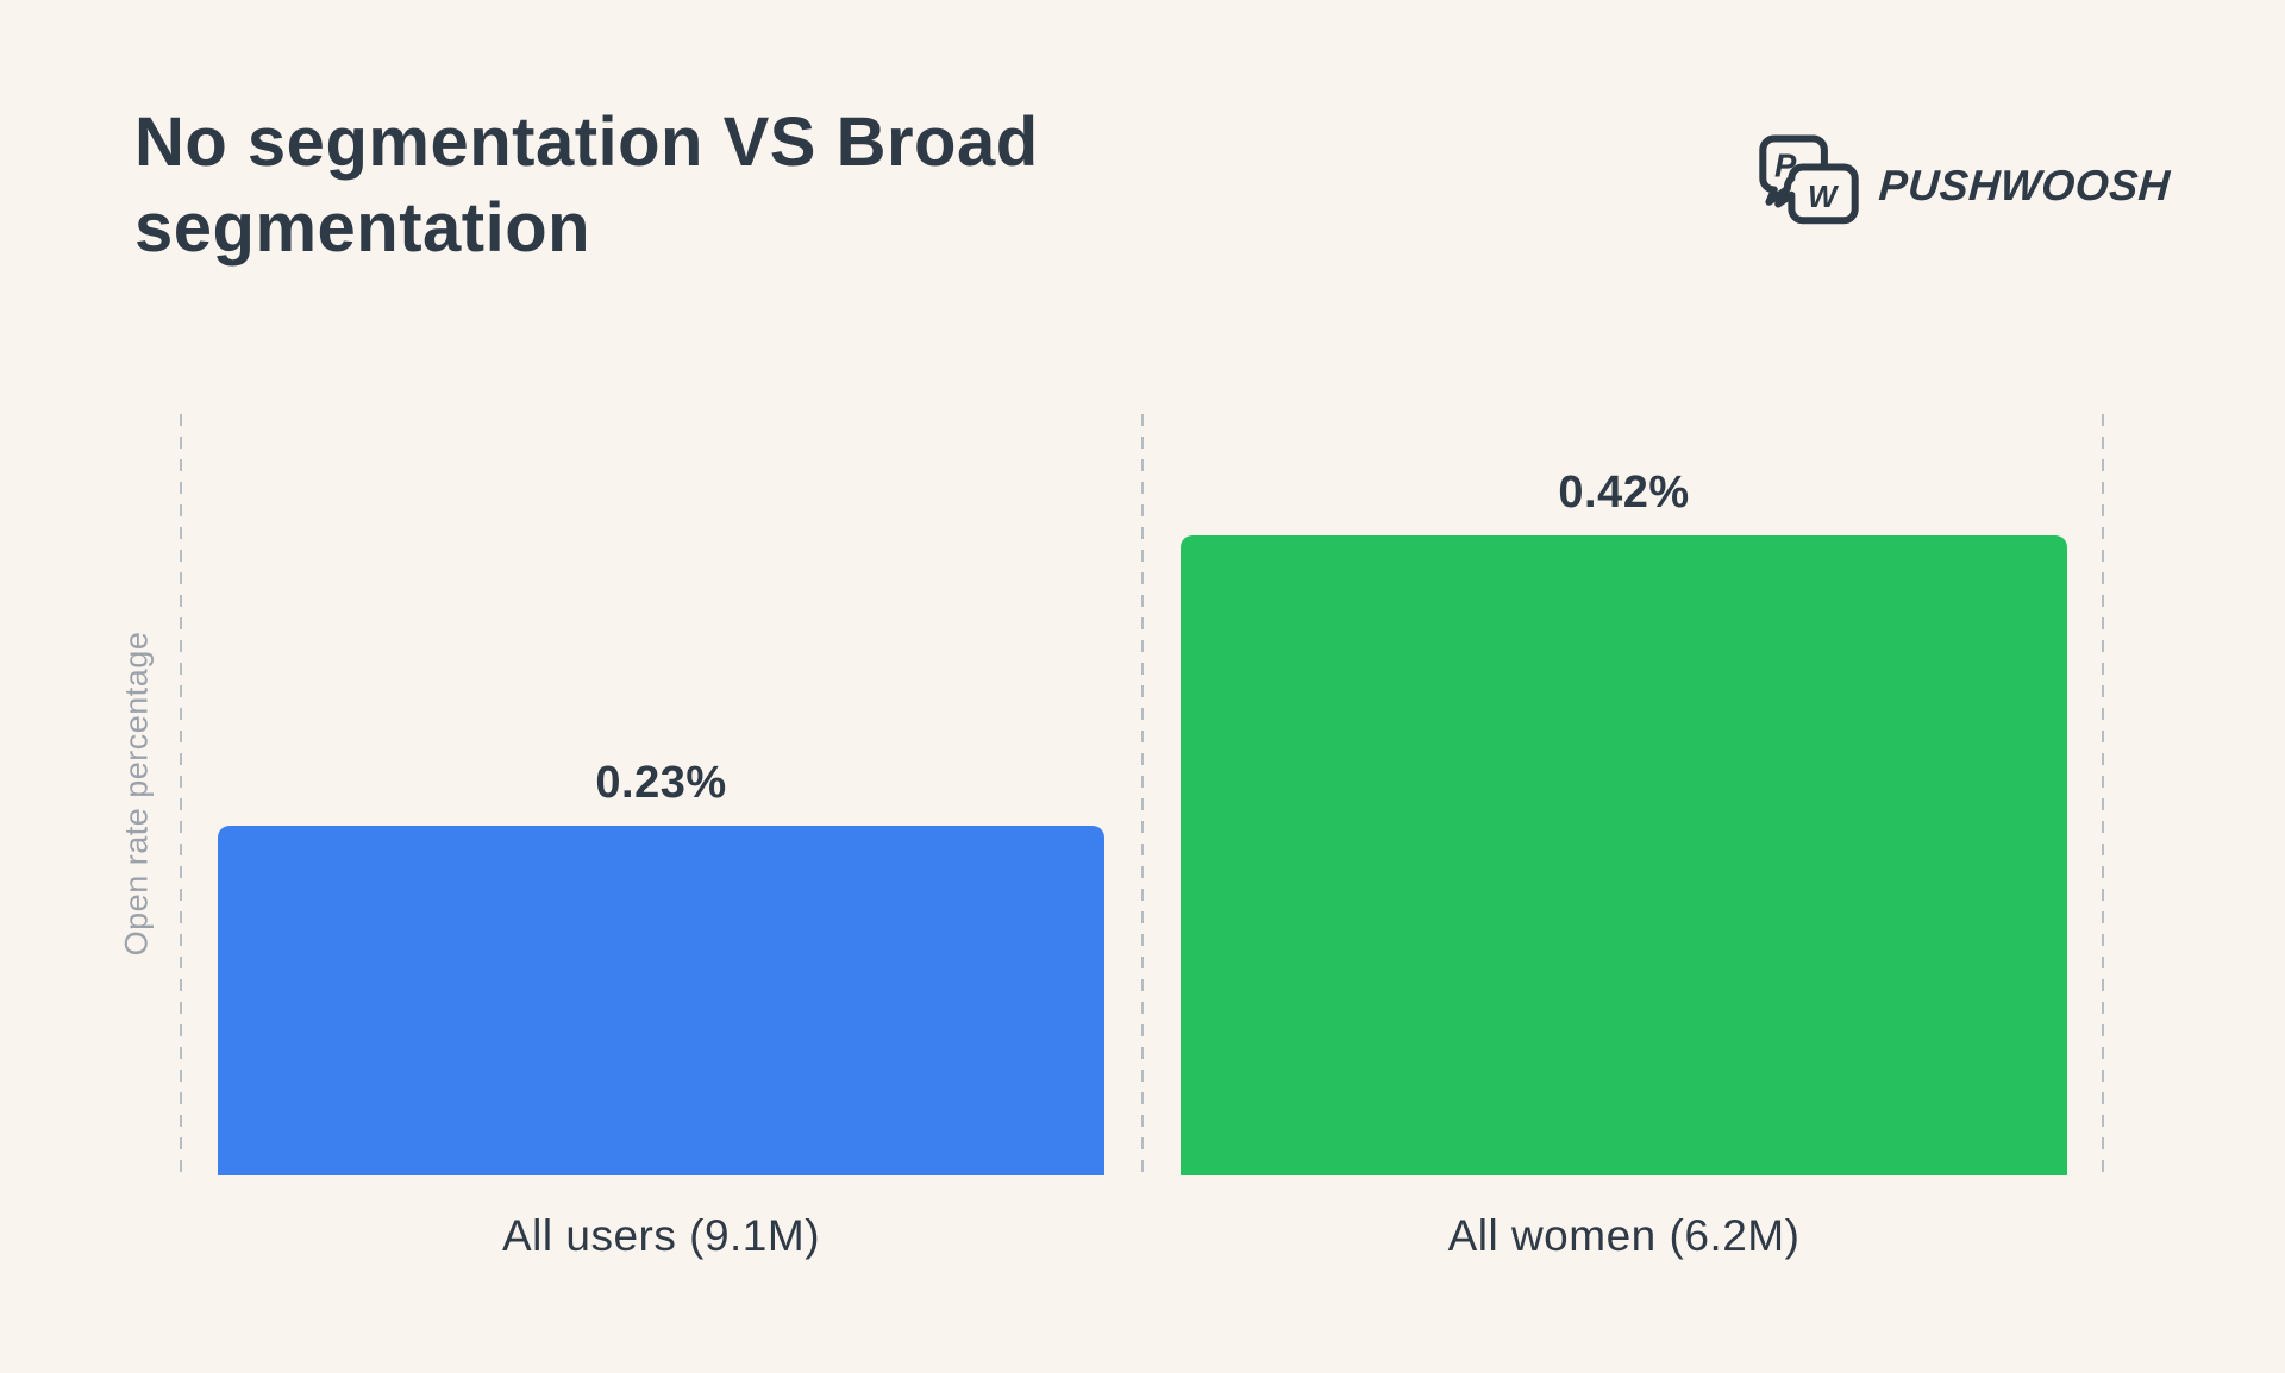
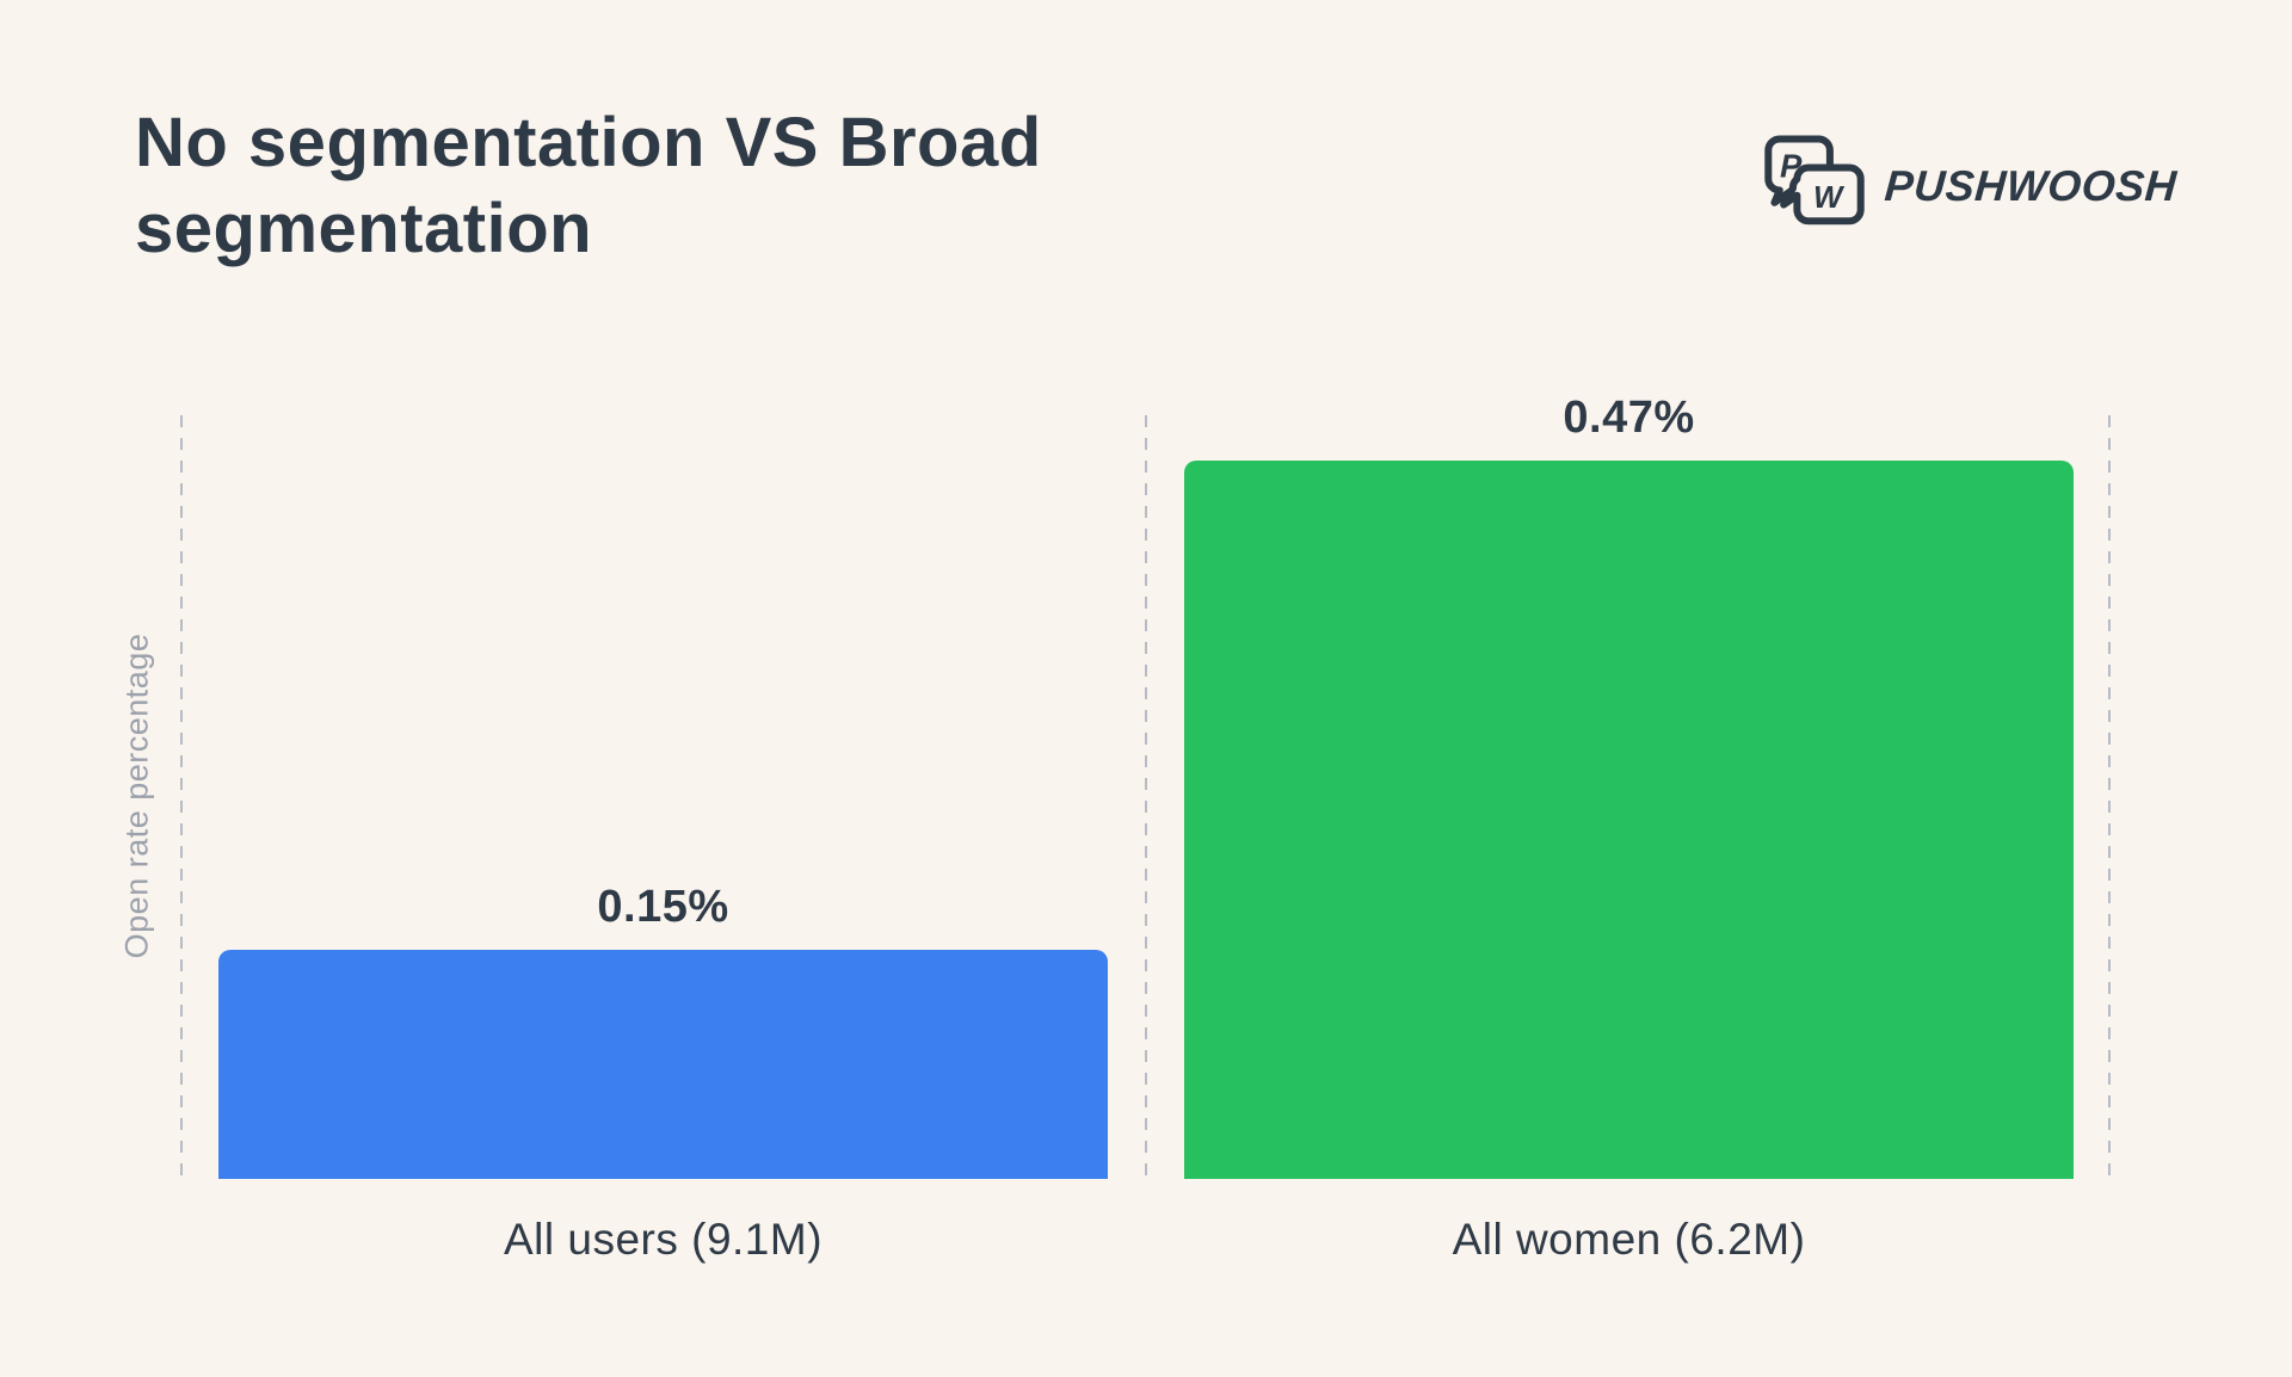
All users (9.1M): 0.23% -> 0.15%
All women (6.2M): 0.42% -> 0.47%
